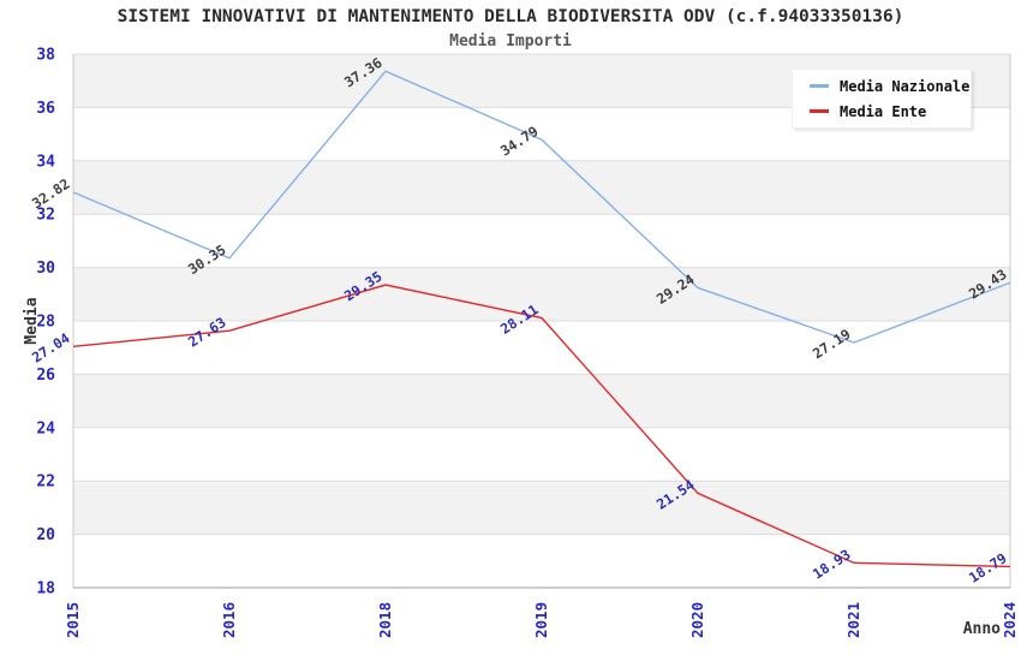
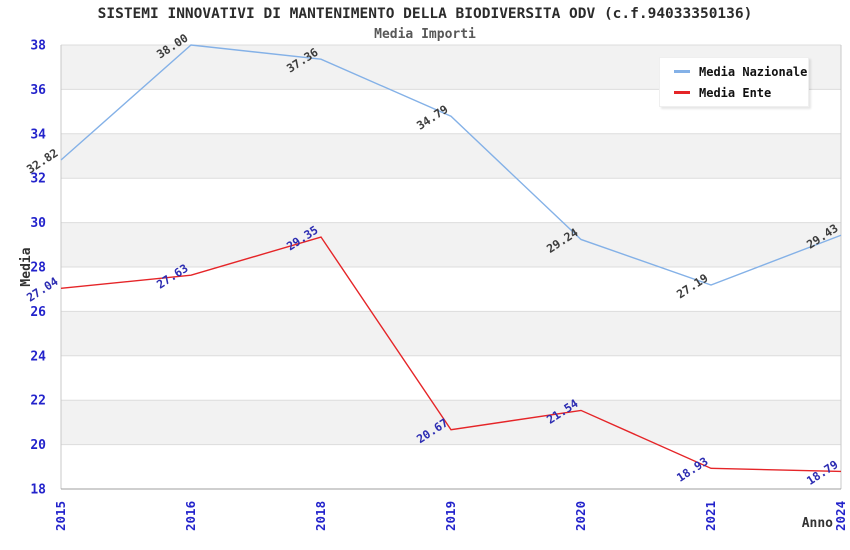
Media Nazionale/2016: 30.35 -> 38.00
Media Ente/2019: 28.11 -> 20.67
